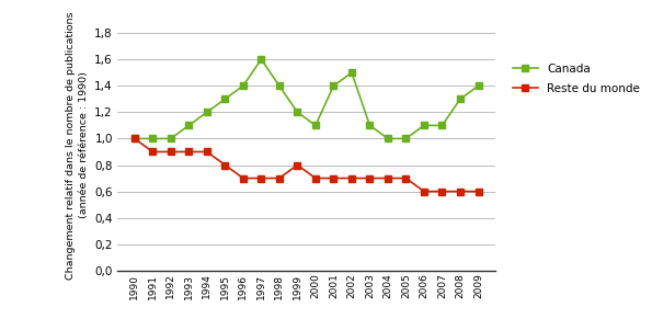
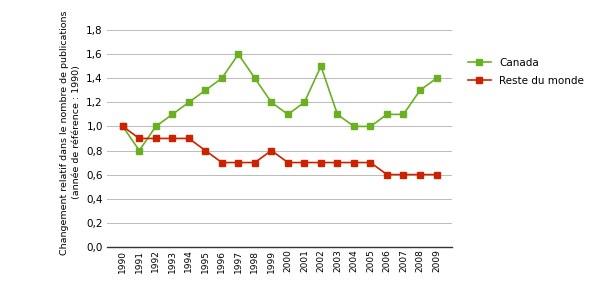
Canada/1991: 1,0 -> 0,8
Canada/2001: 1,4 -> 1,2
